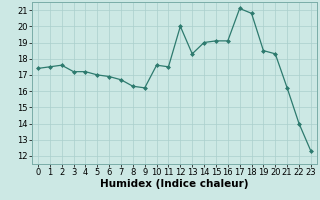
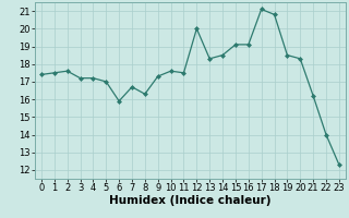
6: 16.9 -> 15.9
9: 16.2 -> 17.3
14: 19.0 -> 18.5
